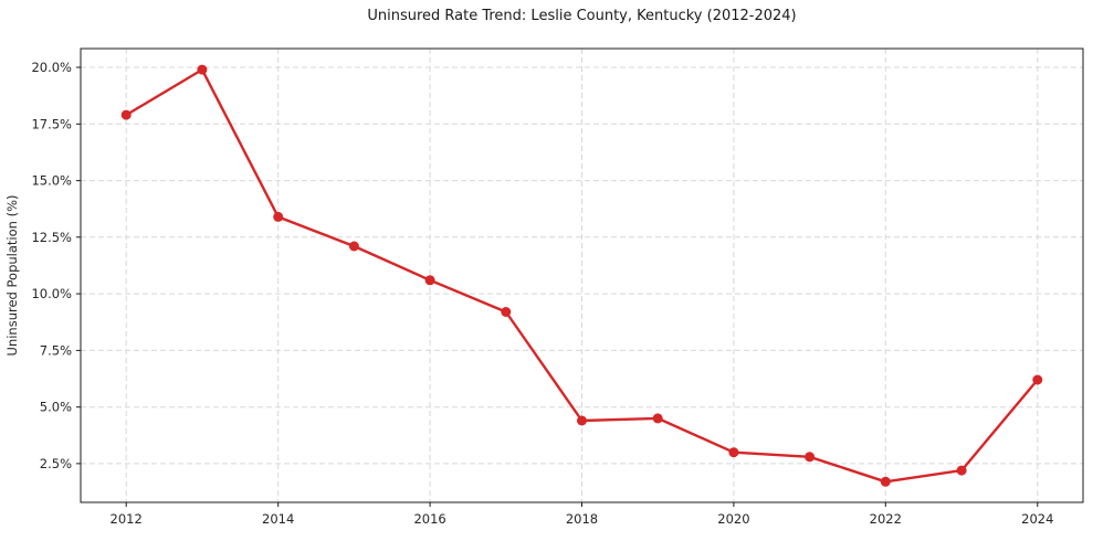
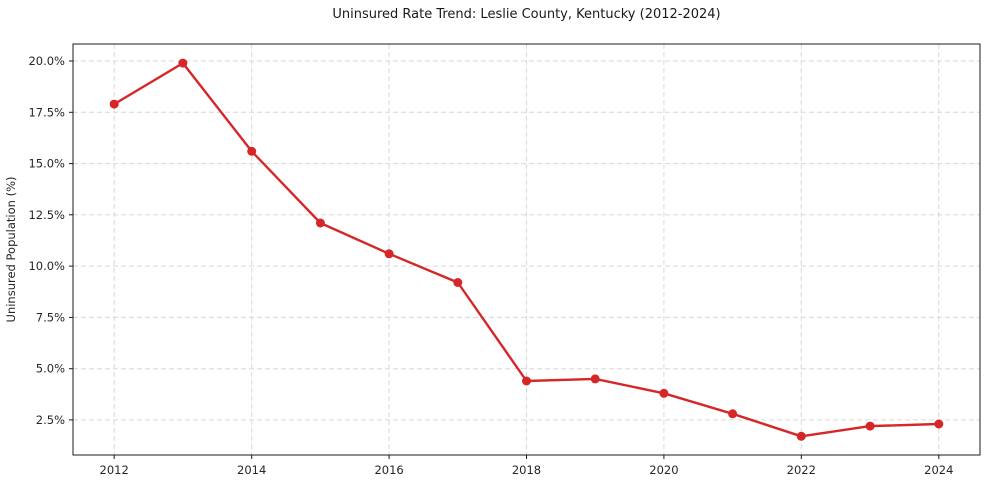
2014: 13.4% -> 15.6%
2020: 3.0% -> 3.8%
2024: 6.2% -> 2.3%
